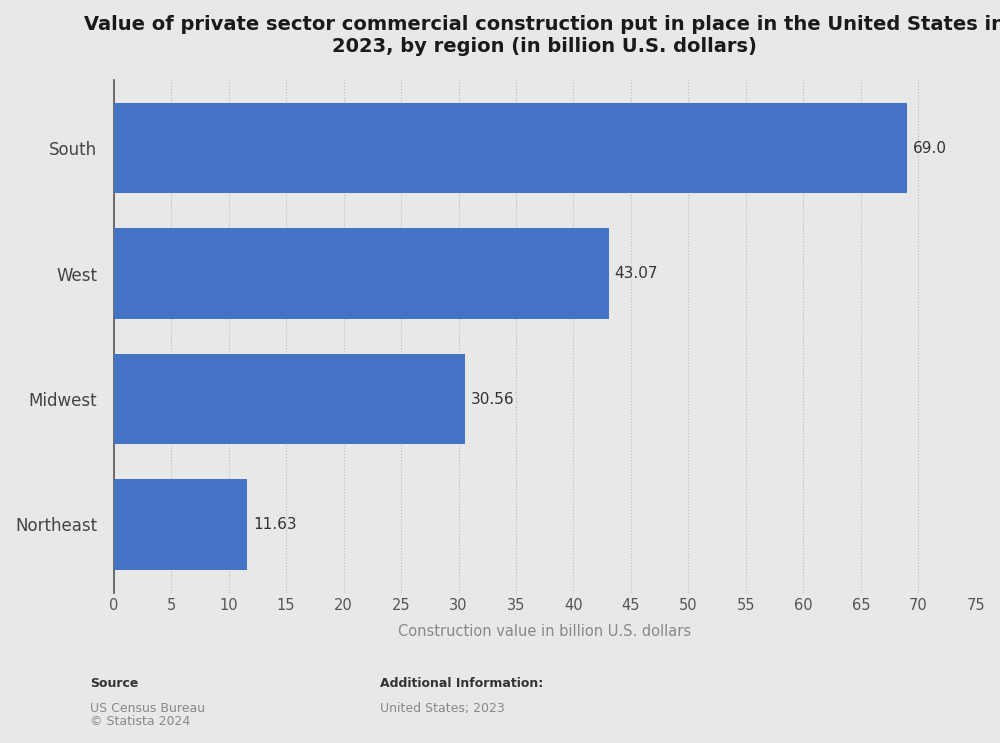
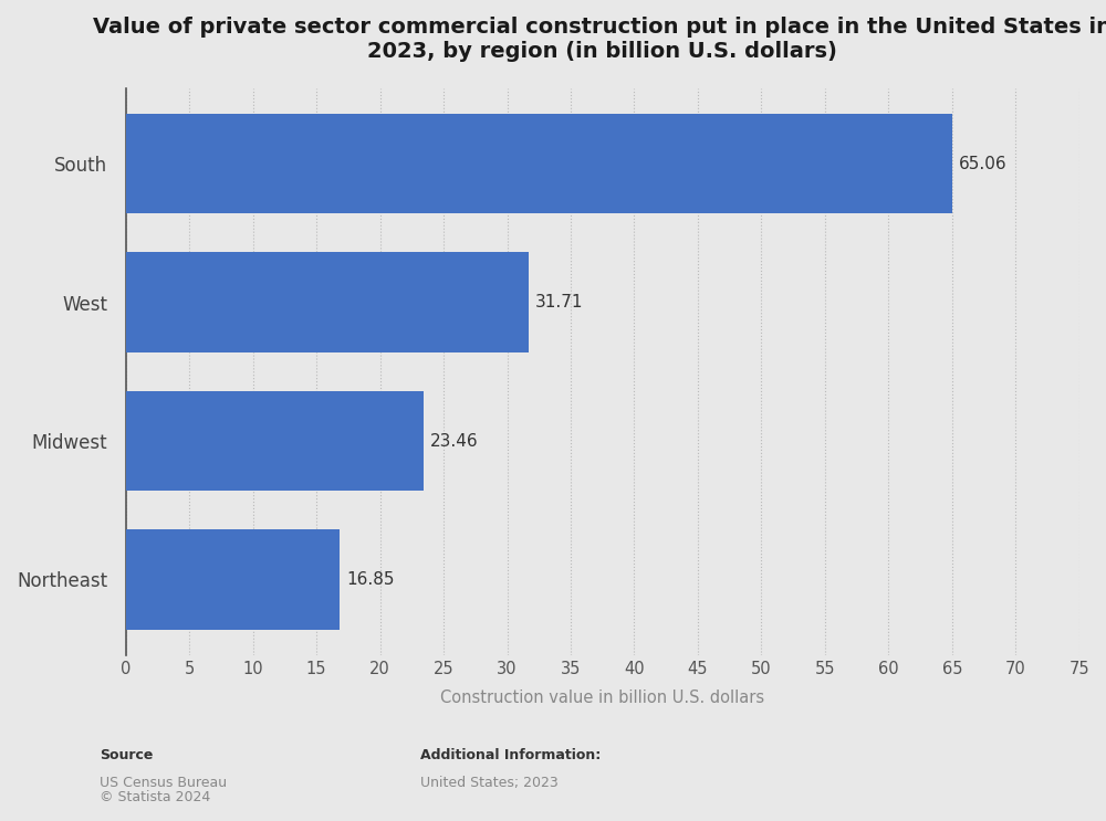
South: 69.0 -> 65.06
West: 43.07 -> 31.71
Midwest: 30.56 -> 23.46
Northeast: 11.63 -> 16.85
